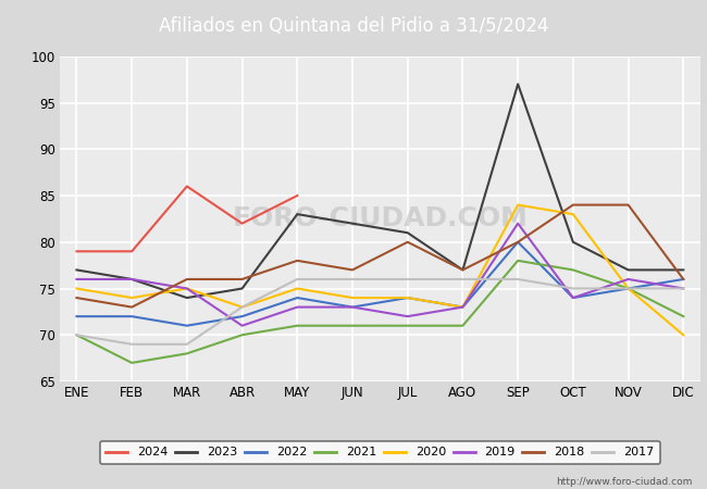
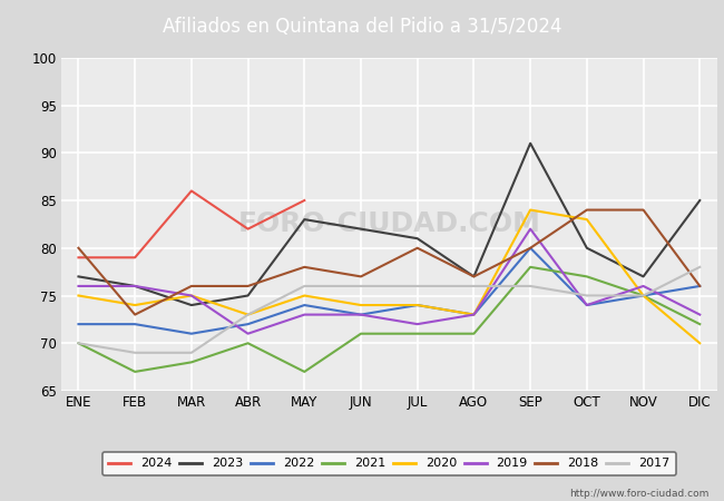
2018/ENE: 74 -> 80
2021/MAY: 71 -> 67
2023/SEP: 97 -> 91
2023/DIC: 77 -> 85
2019/DIC: 75 -> 73
2017/DIC: 75 -> 78
